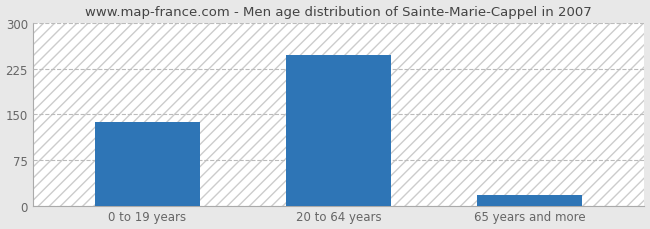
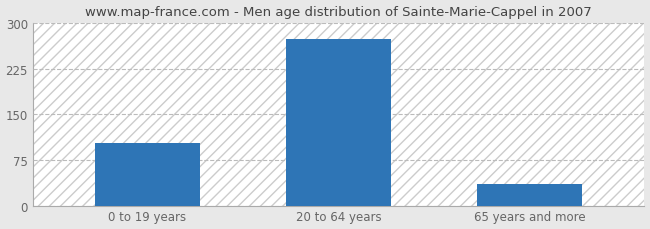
0 to 19 years: 138 -> 102
20 to 64 years: 248 -> 274
65 years and more: 18 -> 36
